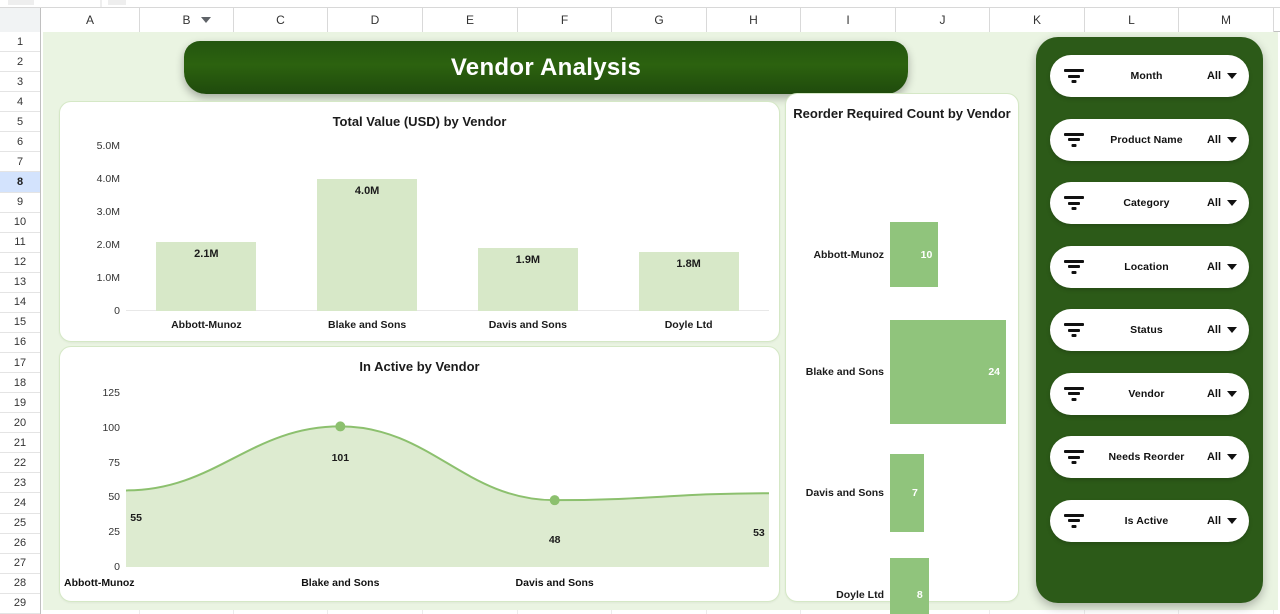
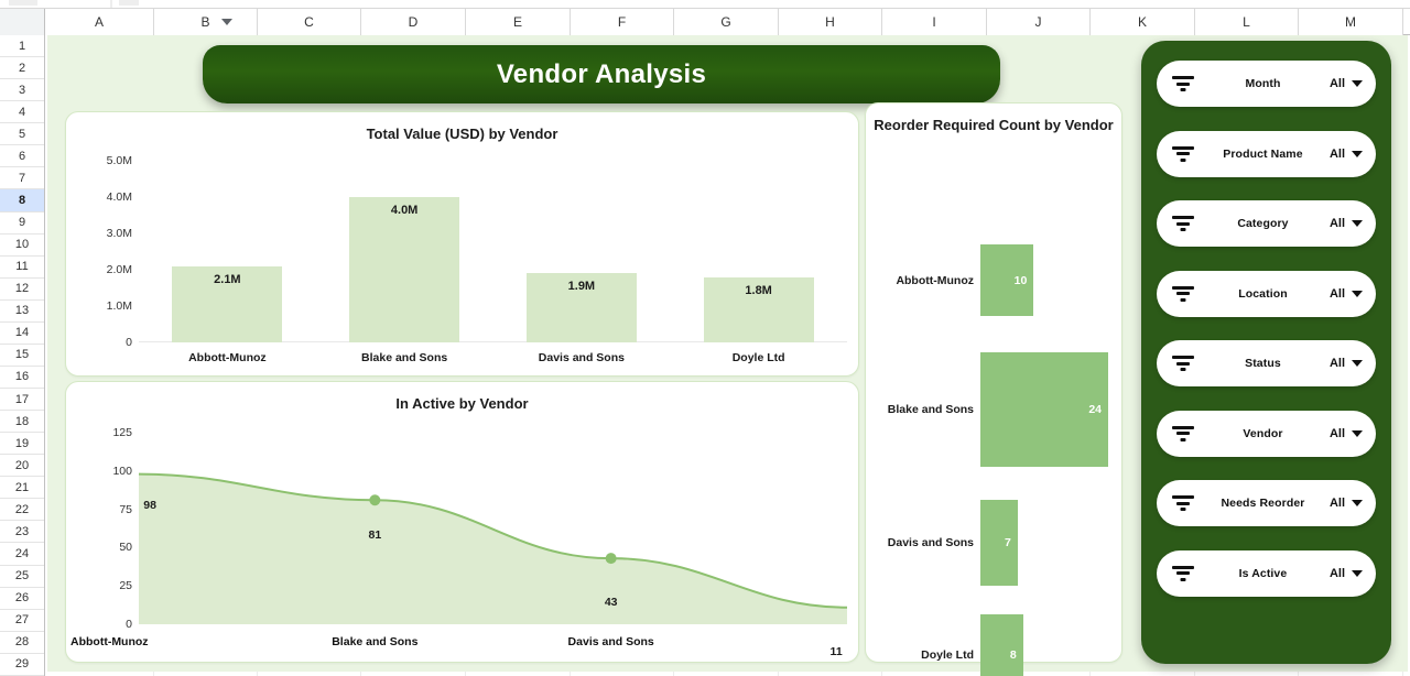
In Active by Vendor/Abbott-Munoz: 55 -> 98
In Active by Vendor/Blake and Sons: 101 -> 81
In Active by Vendor/Davis and Sons: 48 -> 43
In Active by Vendor/Doyle Ltd: 53 -> 11
